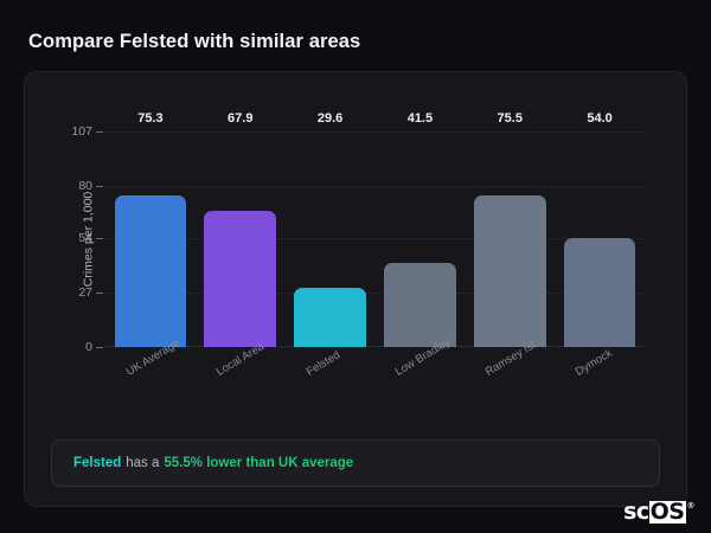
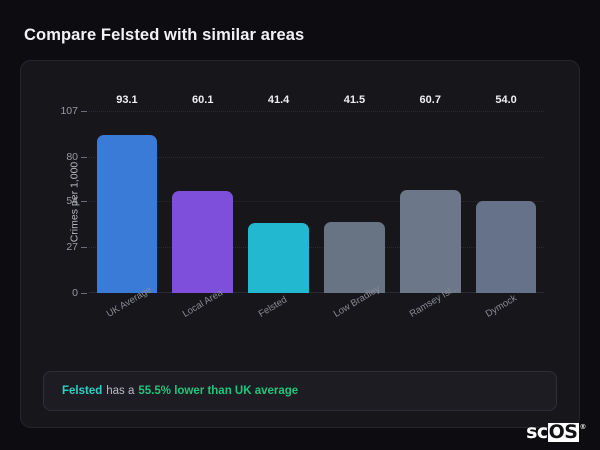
UK Average: 75.3 -> 93.1
Local Area: 67.9 -> 60.1
Felsted: 29.6 -> 41.4
Ramsey Isl...: 75.5 -> 60.7
